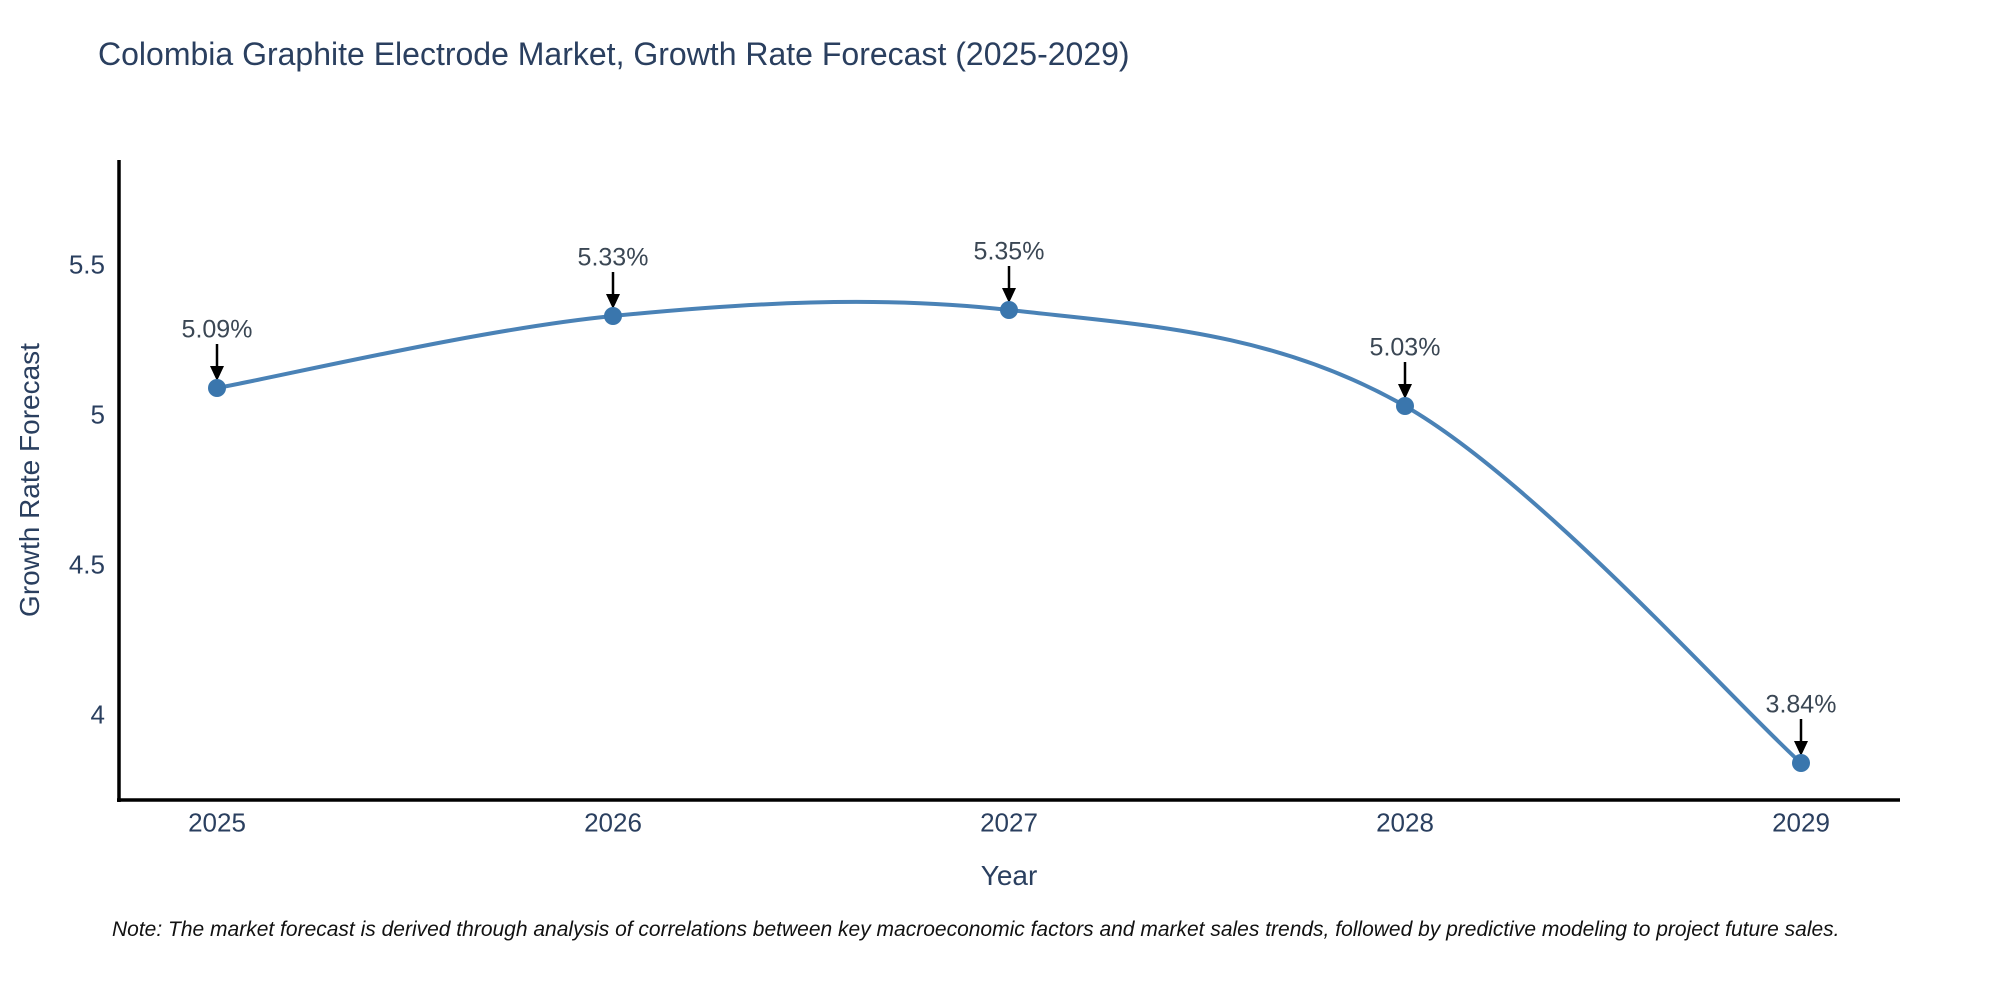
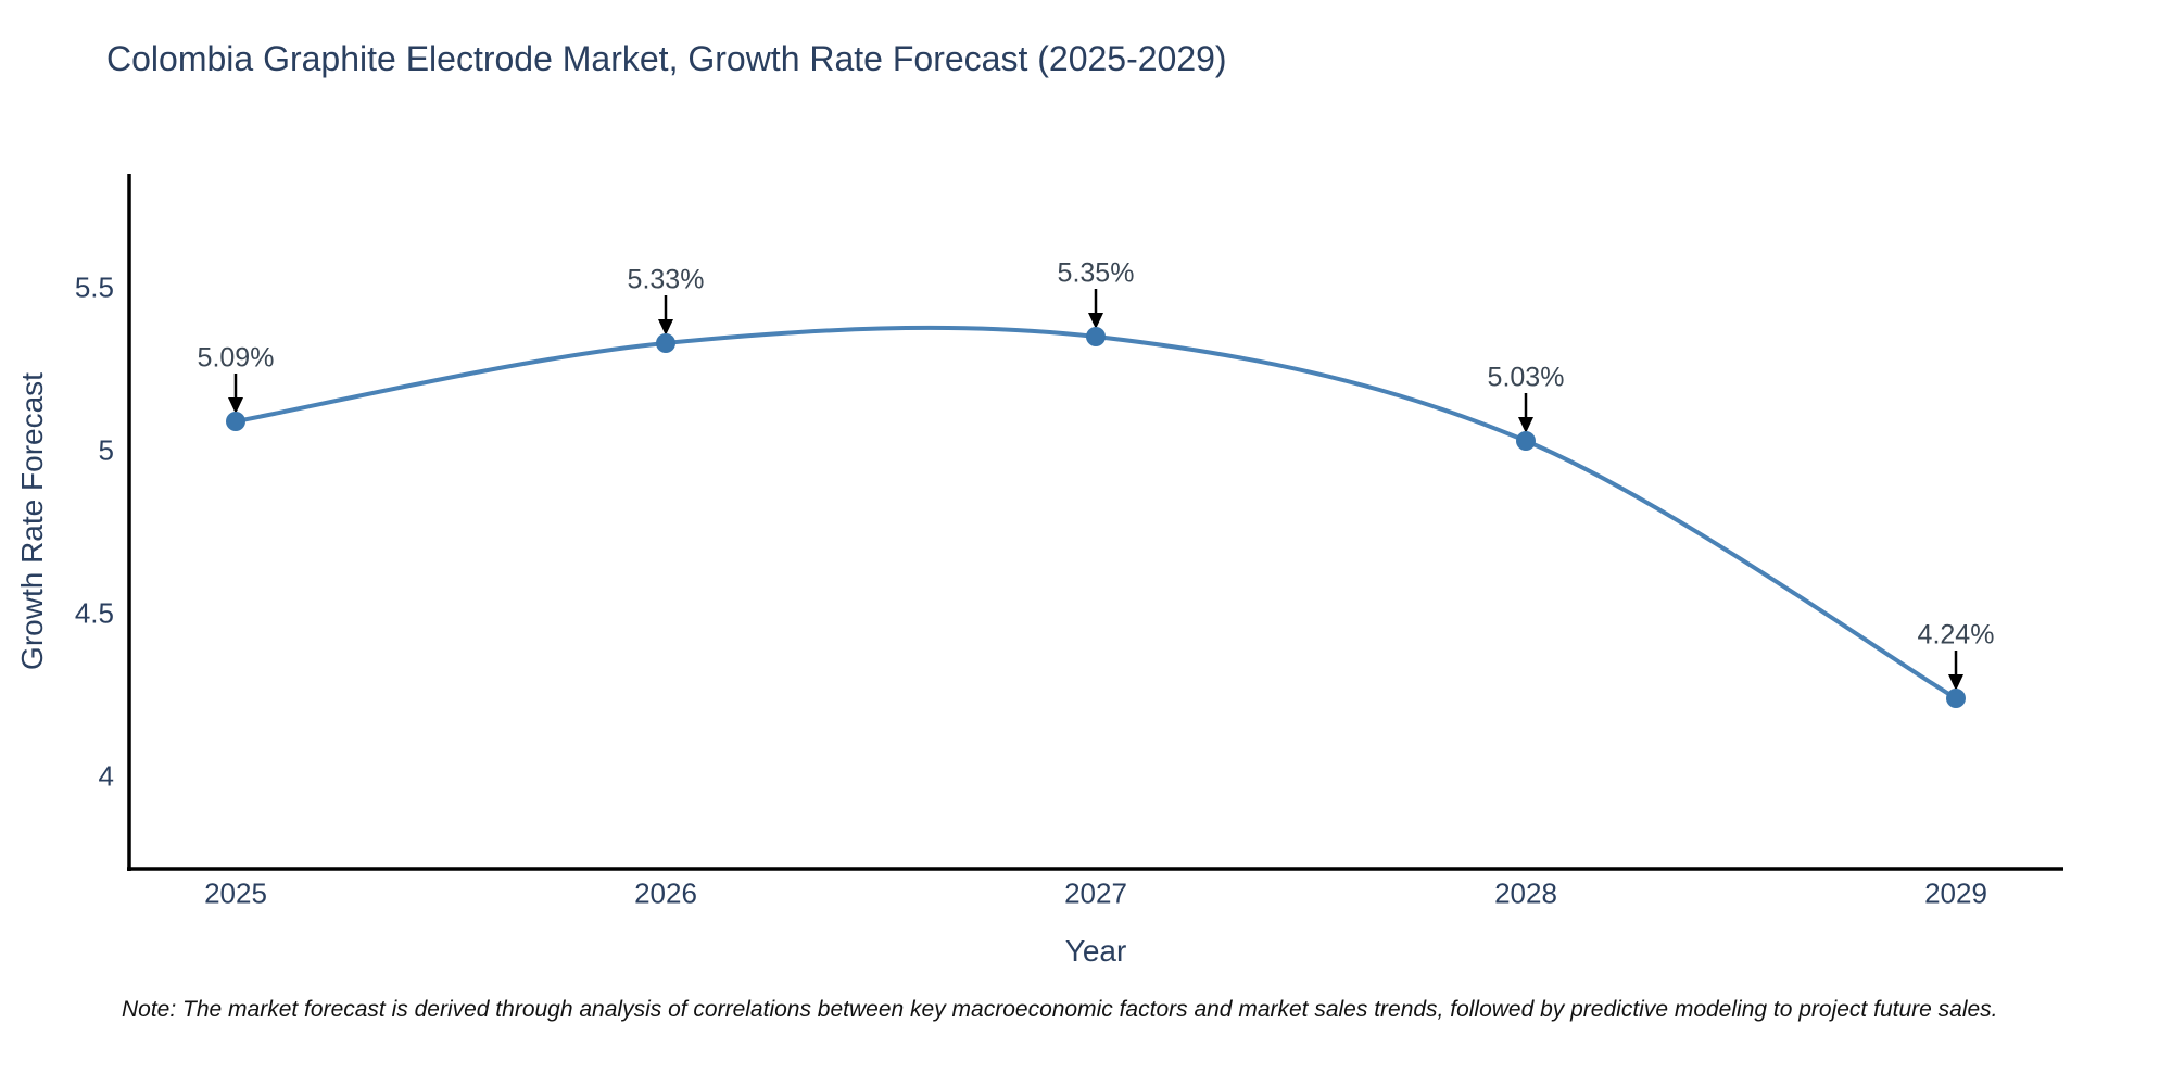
2029: 3.84% -> 4.24%
